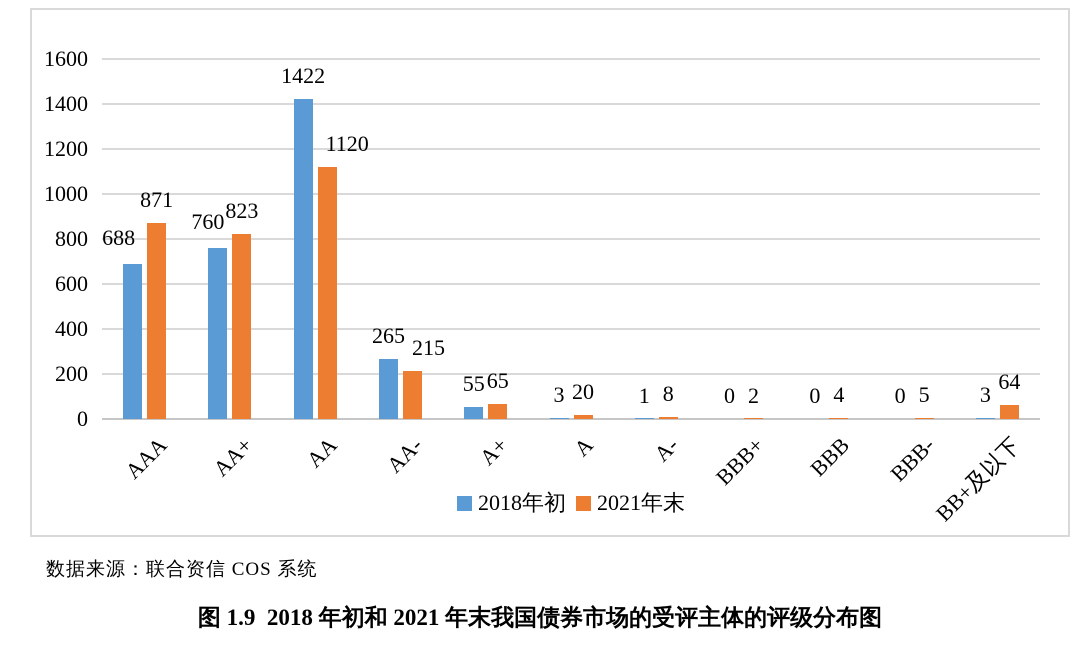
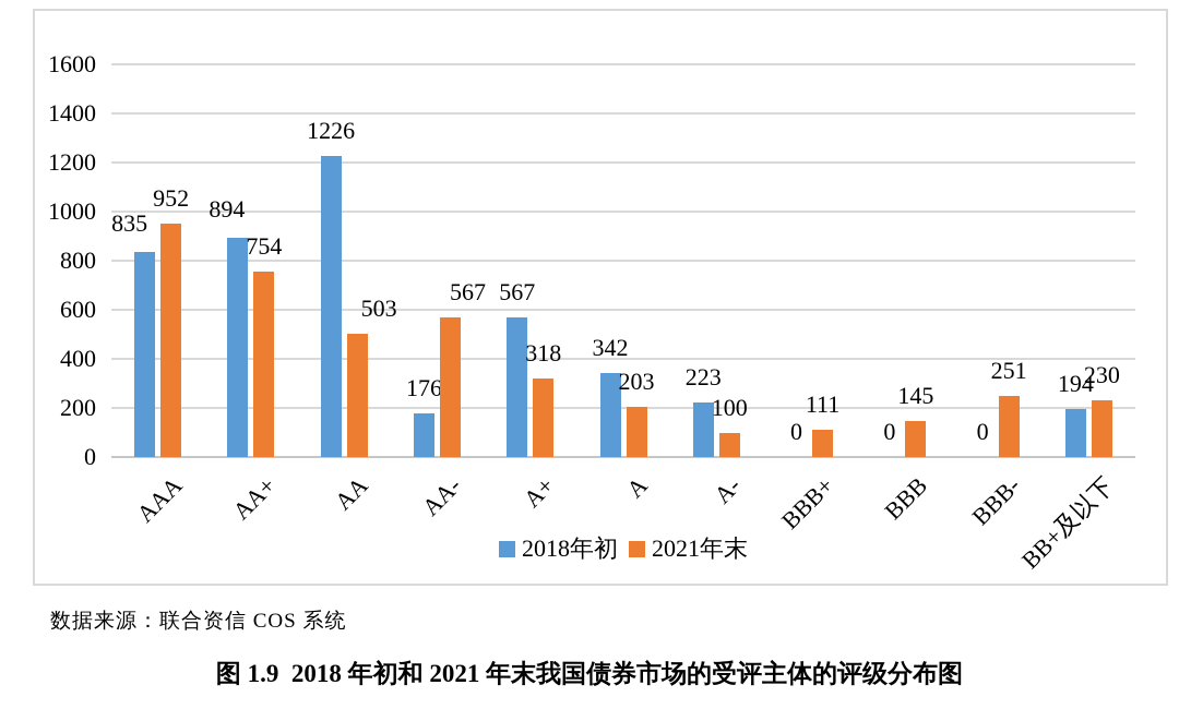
2018年初/AAA: 688 -> 835
2021年末/AAA: 871 -> 952
2018年初/AA+: 760 -> 894
2021年末/AA+: 823 -> 754
2018年初/AA: 1422 -> 1226
2021年末/AA: 1120 -> 503
2018年初/AA-: 265 -> 176
2021年末/AA-: 215 -> 567
2018年初/A+: 55 -> 567
2021年末/A+: 65 -> 318
2018年初/A: 3 -> 342
2021年末/A: 20 -> 203
2018年初/A-: 1 -> 223
2021年末/A-: 8 -> 100
2021年末/BBB+: 2 -> 111
2021年末/BBB: 4 -> 145
2021年末/BBB-: 5 -> 251
2018年初/BB+及以下: 3 -> 194
2021年末/BB+及以下: 64 -> 230
